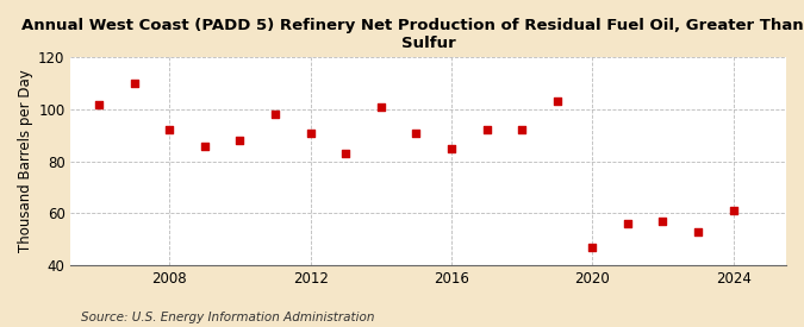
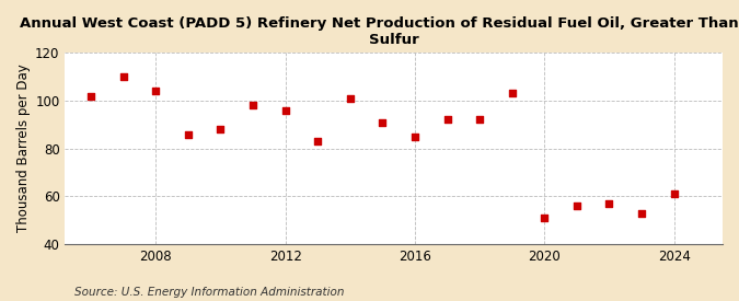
2008: 92 -> 104
2012: 91 -> 96
2020: 47 -> 51
